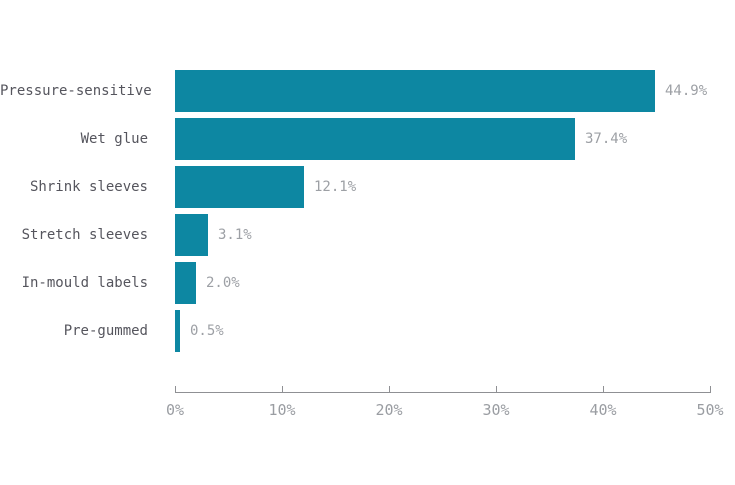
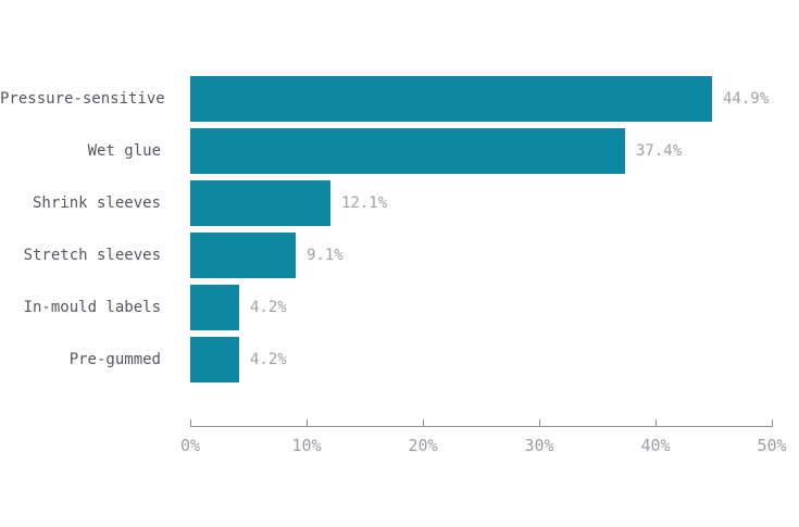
Stretch sleeves: 3.1% -> 9.1%
In-mould labels: 2.0% -> 4.2%
Pre-gummed: 0.5% -> 4.2%
